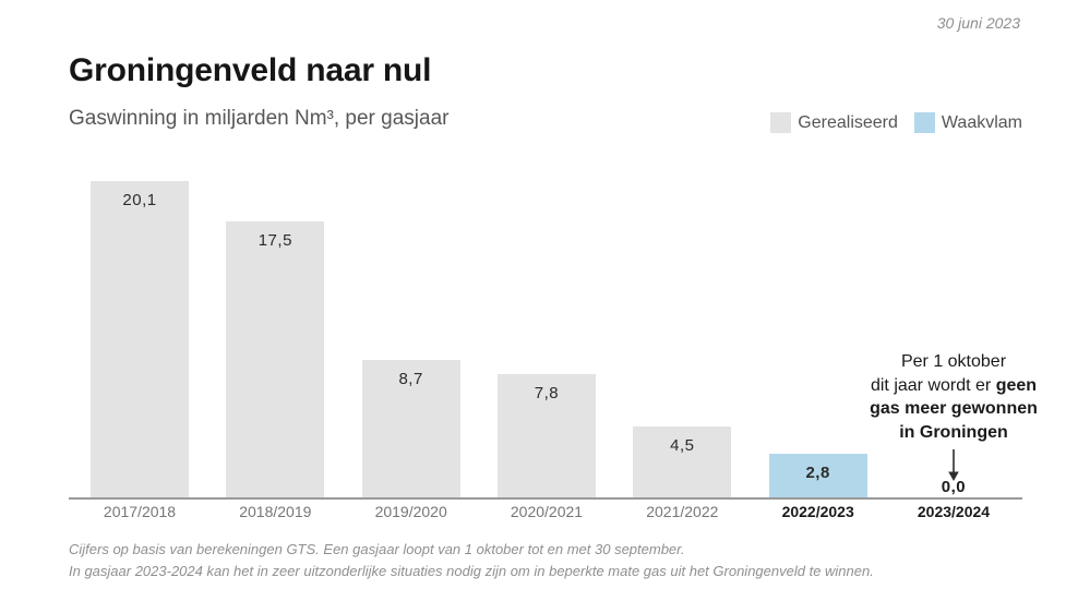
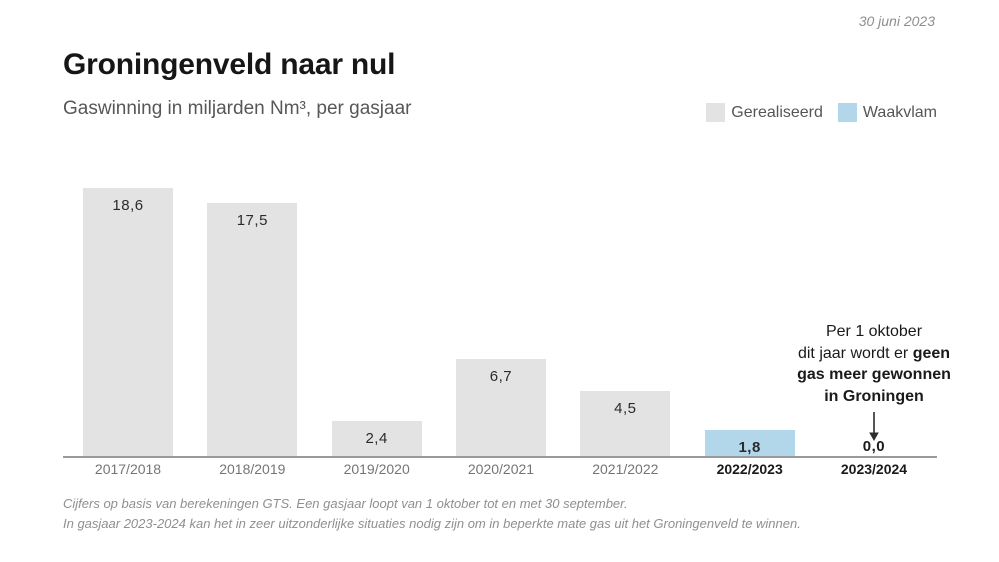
2017/2018: 20,1 -> 18,6
2019/2020: 8,7 -> 2,4
2020/2021: 7,8 -> 6,7
2022/2023: 2,8 -> 1,8
